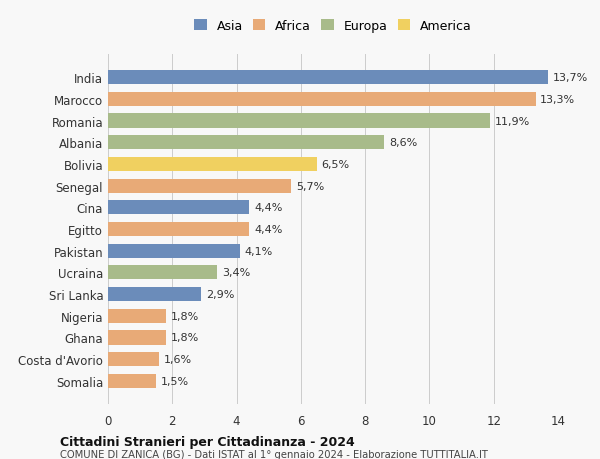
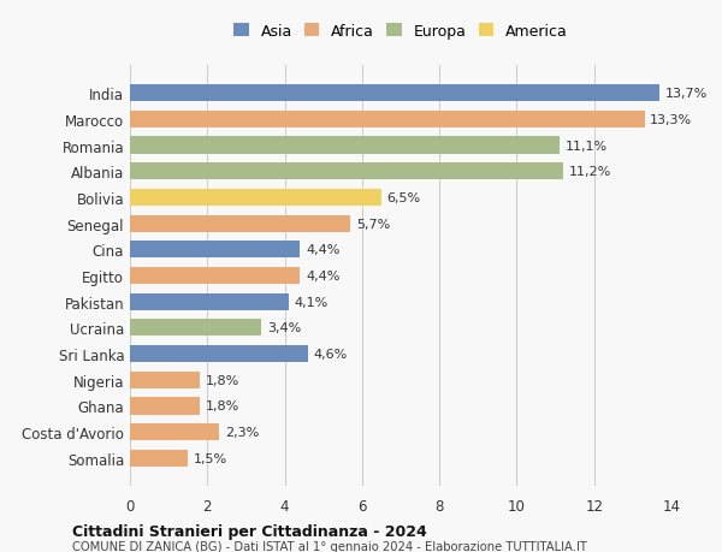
Romania: 11,9% -> 11,1%
Albania: 8,6% -> 11,2%
Sri Lanka: 2,9% -> 4,6%
Costa d'Avorio: 1,6% -> 2,3%
